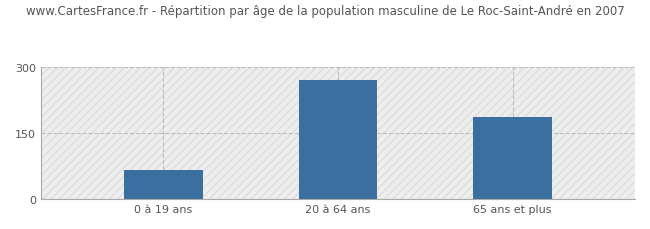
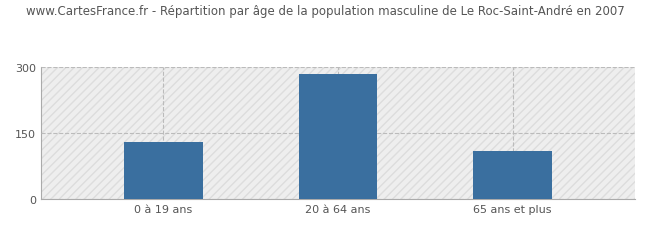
0 à 19 ans: 65 -> 130
20 à 64 ans: 270 -> 283
65 ans et plus: 185 -> 108
